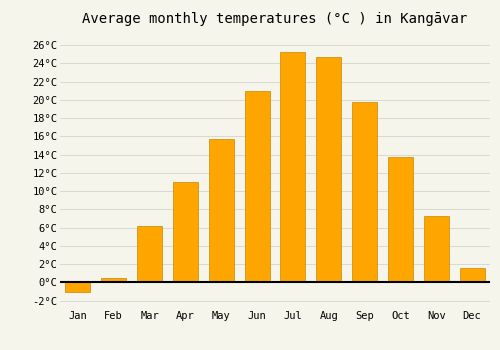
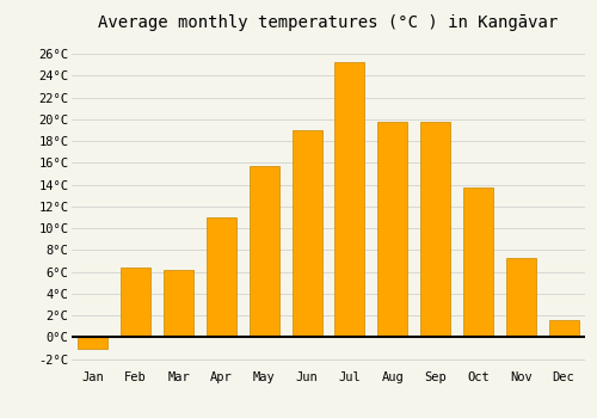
Feb: 0.5°C -> 6.4°C
Jun: 21.0°C -> 19.0°C
Aug: 24.7°C -> 19.8°C
